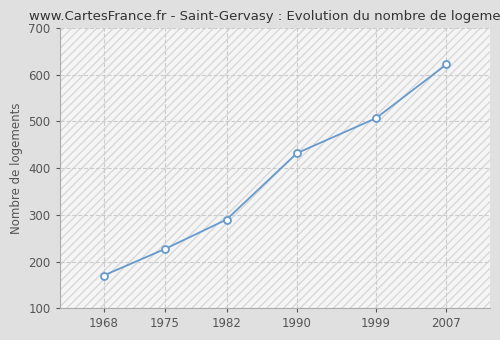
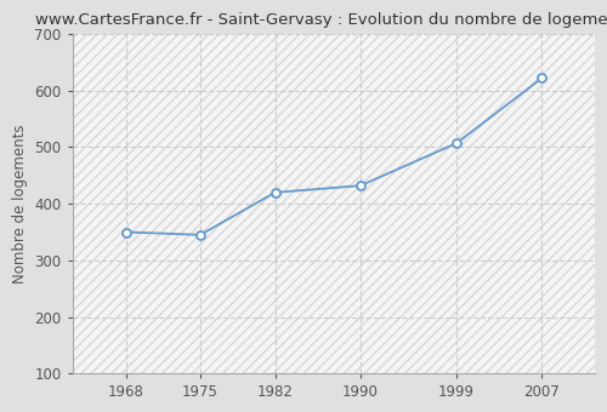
1968: 170 -> 350
1975: 227 -> 345
1982: 290 -> 420
